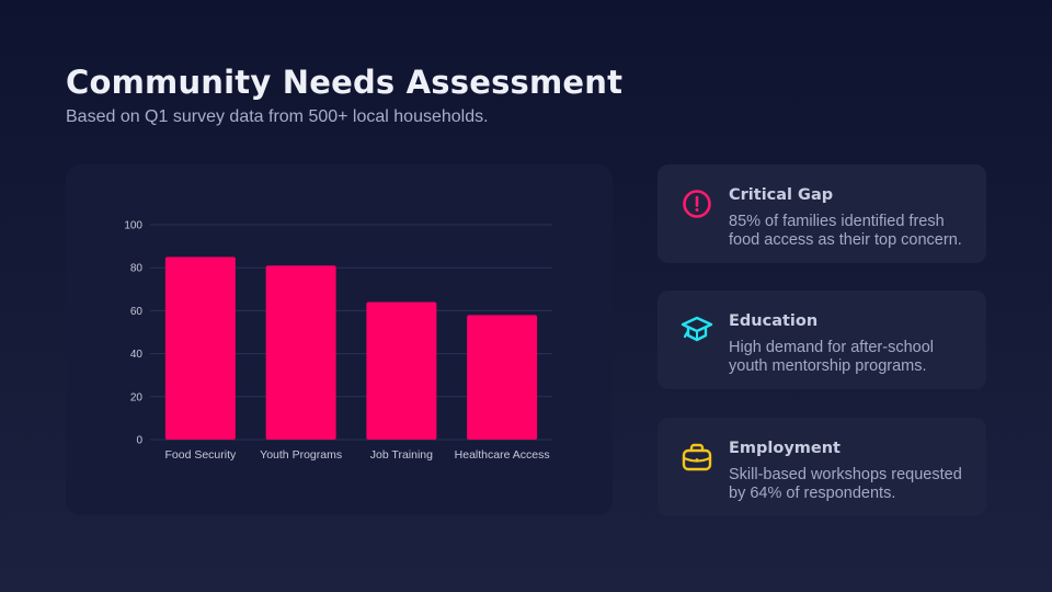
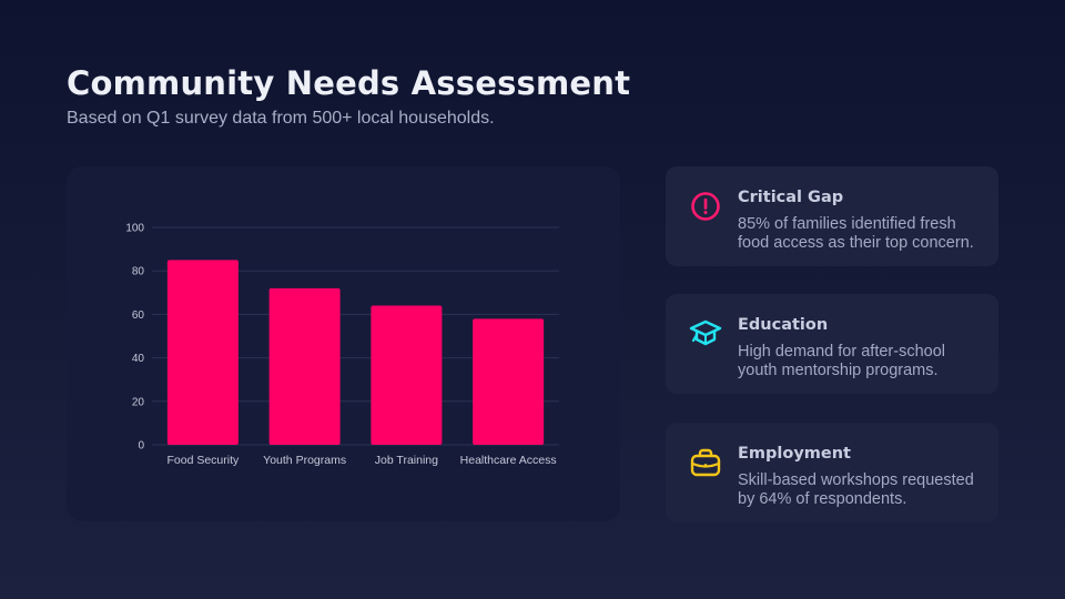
Youth Programs: 81 -> 72
